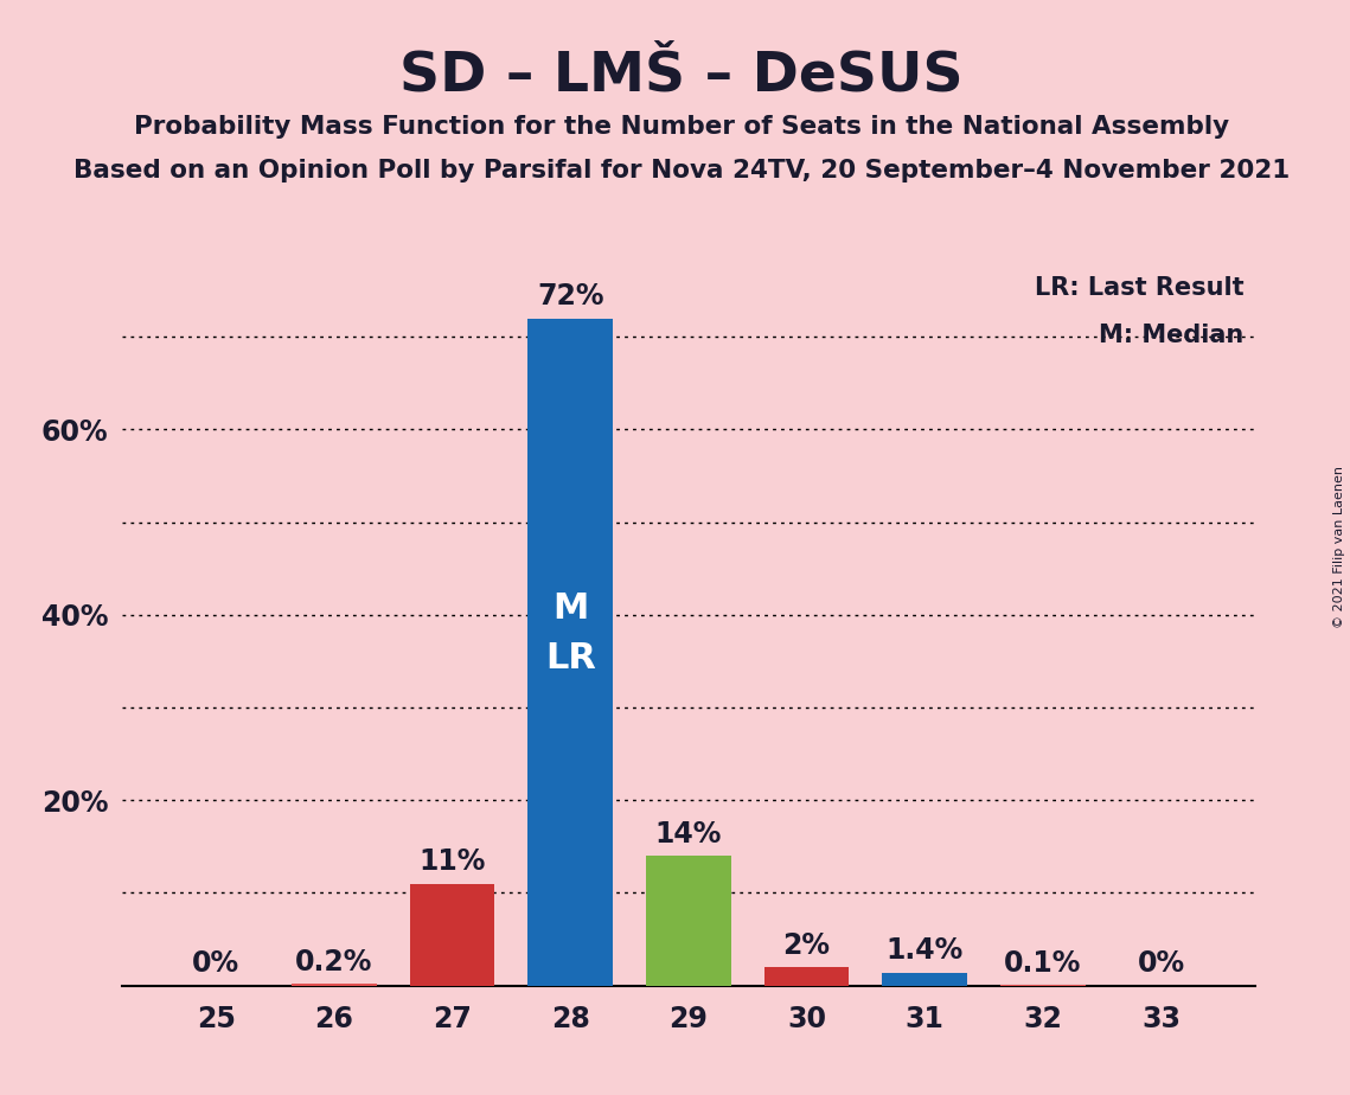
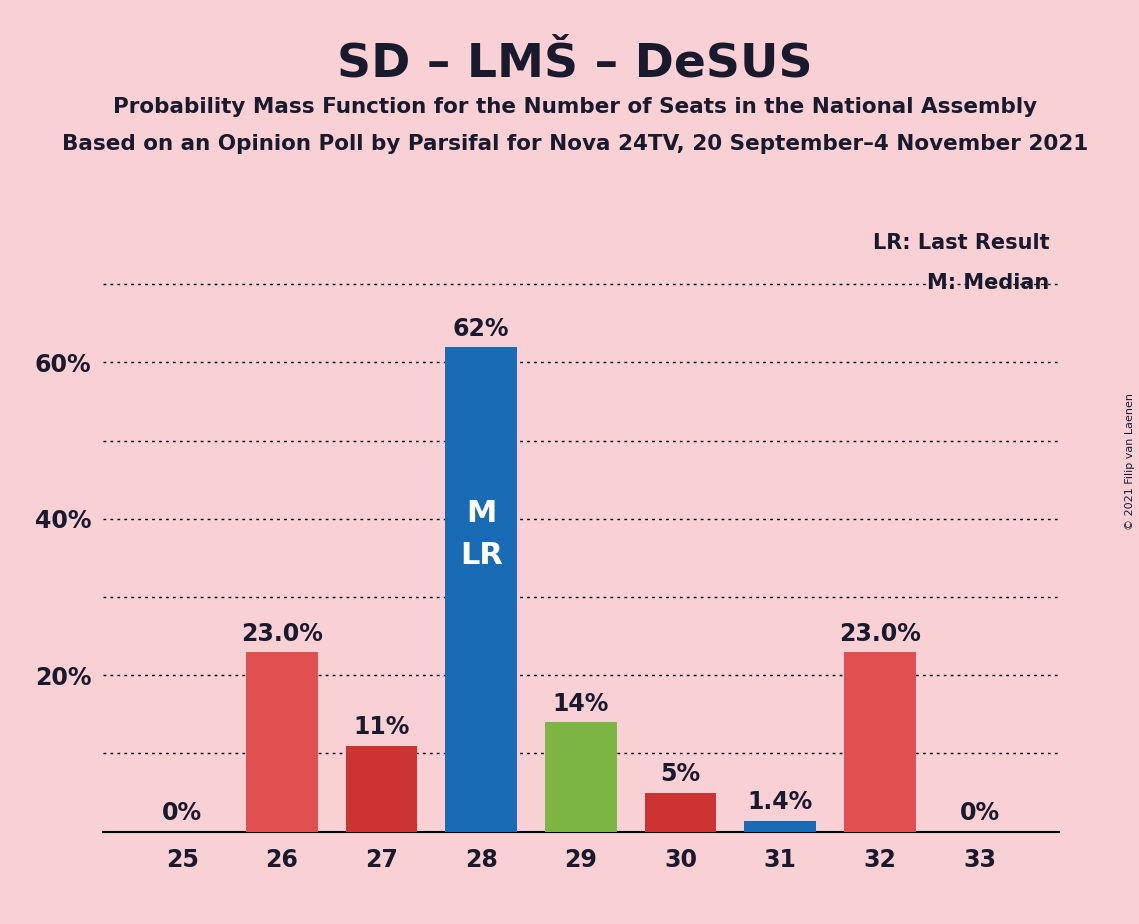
26: 0.2% -> 23.0%
28: 72% -> 62%
30: 2% -> 5%
32: 0.1% -> 23.0%
